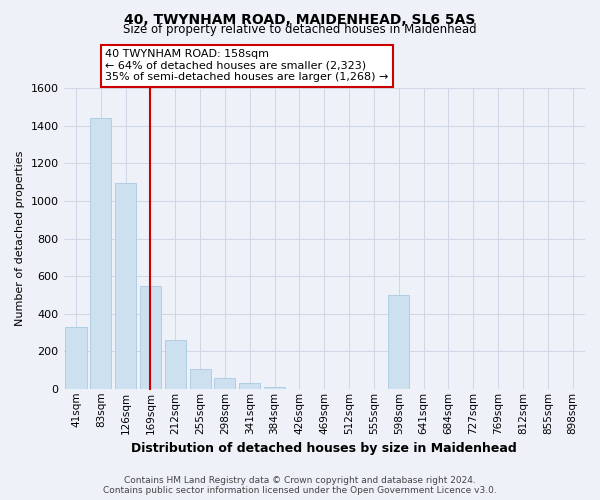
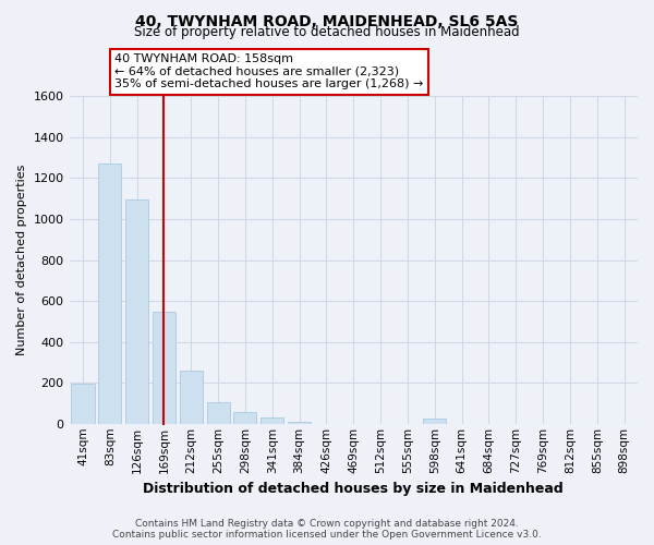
41sqm: 330 -> 200
83sqm: 1440 -> 1270
598sqm: 500 -> 20
